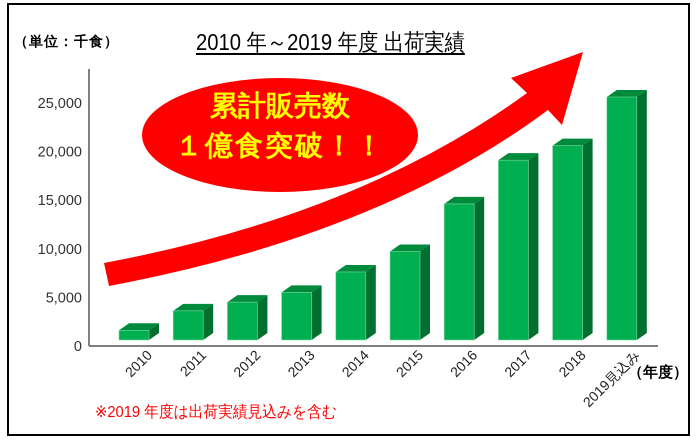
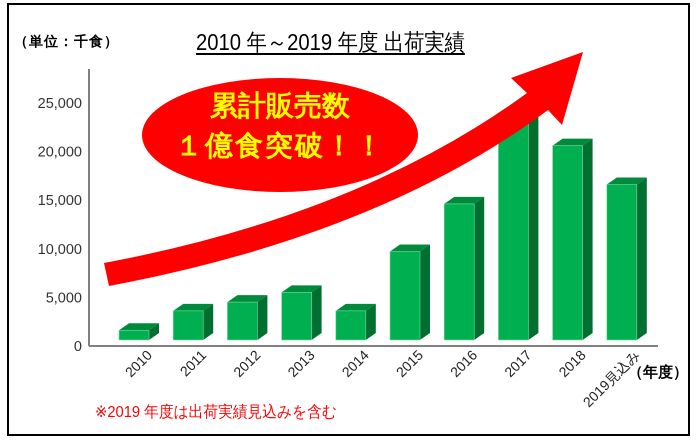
2014: 7000 -> 3000
2017: 18000 -> 23000
2019見込み: 25000 -> 16000
